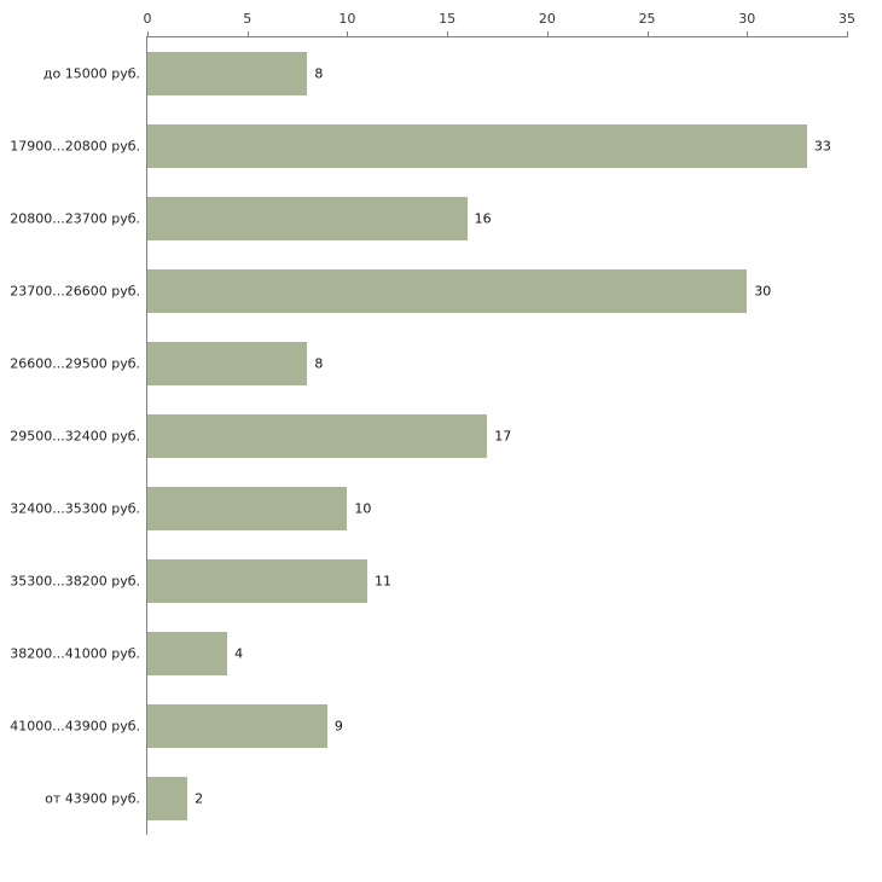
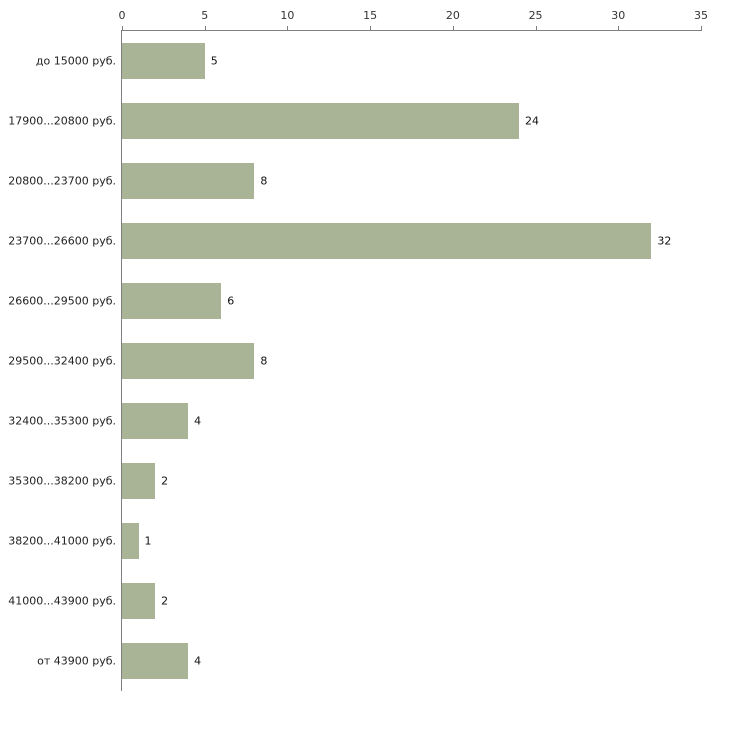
до 15000 руб.: 8 -> 5
17900...20800 руб.: 33 -> 24
20800...23700 руб.: 16 -> 8
23700...26600 руб.: 30 -> 32
26600...29500 руб.: 8 -> 6
29500...32400 руб.: 17 -> 8
32400...35300 руб.: 10 -> 4
35300...38200 руб.: 11 -> 2
38200...41000 руб.: 4 -> 1
41000...43900 руб.: 9 -> 2
от 43900 руб.: 2 -> 4
